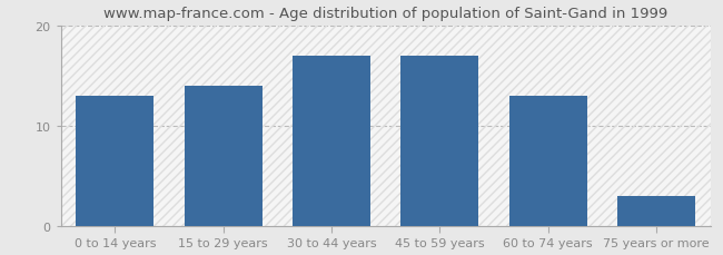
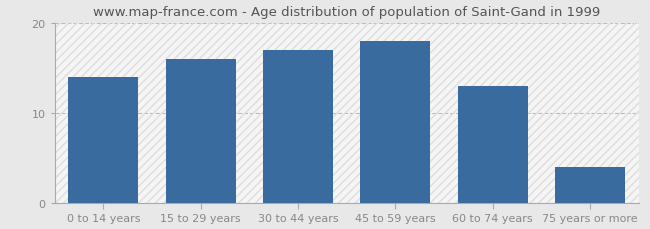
0 to 14 years: 13 -> 14
15 to 29 years: 14 -> 16
45 to 59 years: 17 -> 18
75 years or more: 3 -> 4
